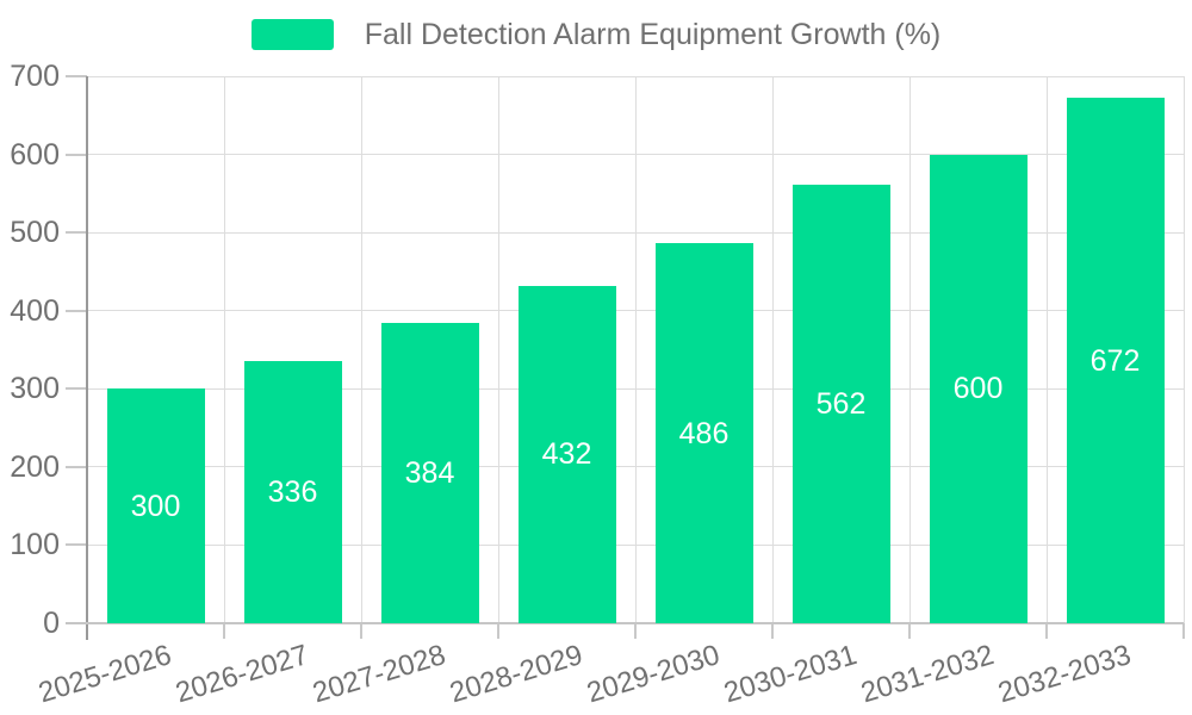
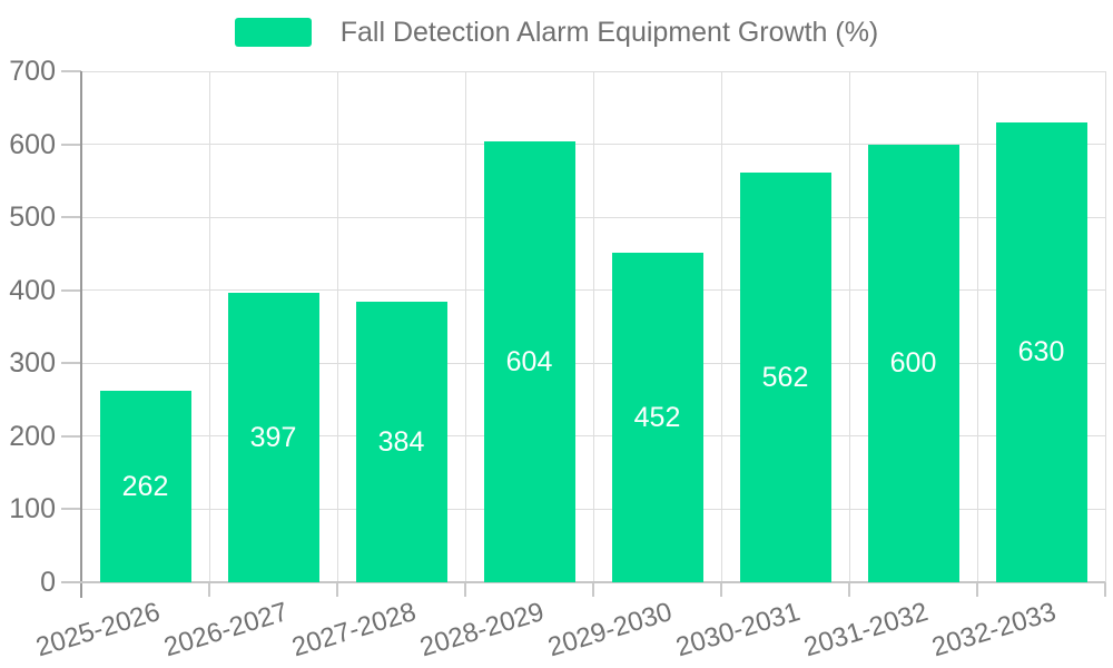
2025-2026: 300 -> 262
2026-2027: 336 -> 397
2028-2029: 432 -> 604
2029-2030: 486 -> 452
2032-2033: 672 -> 630
